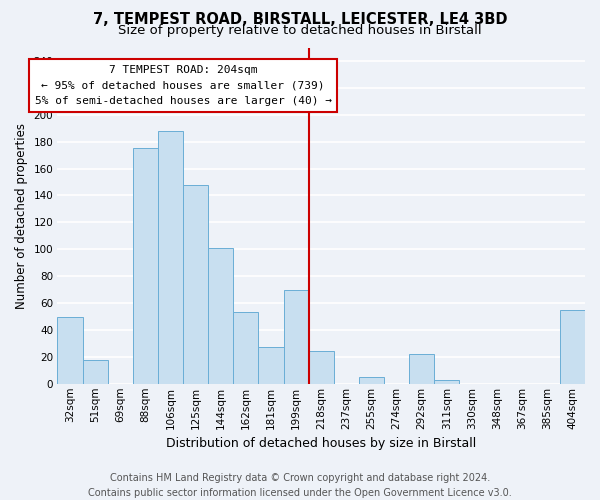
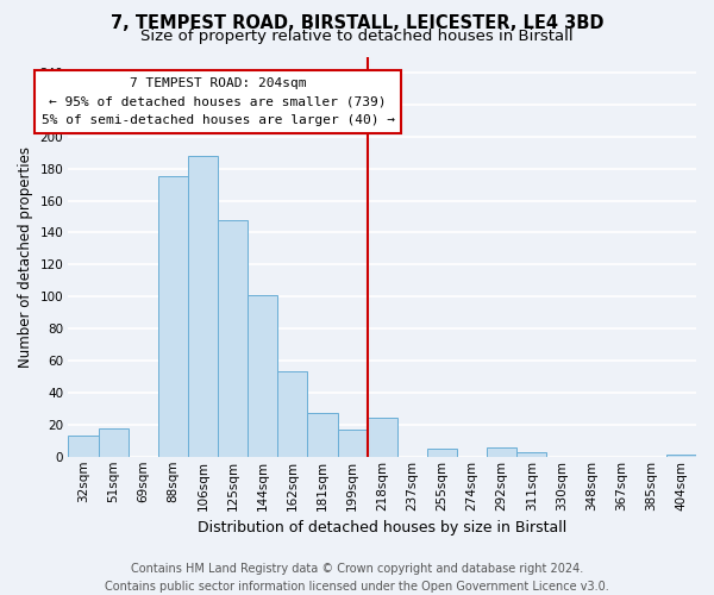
32sqm: 50 -> 13
199sqm: 70 -> 17
292sqm: 22 -> 6
404sqm: 55 -> 1
